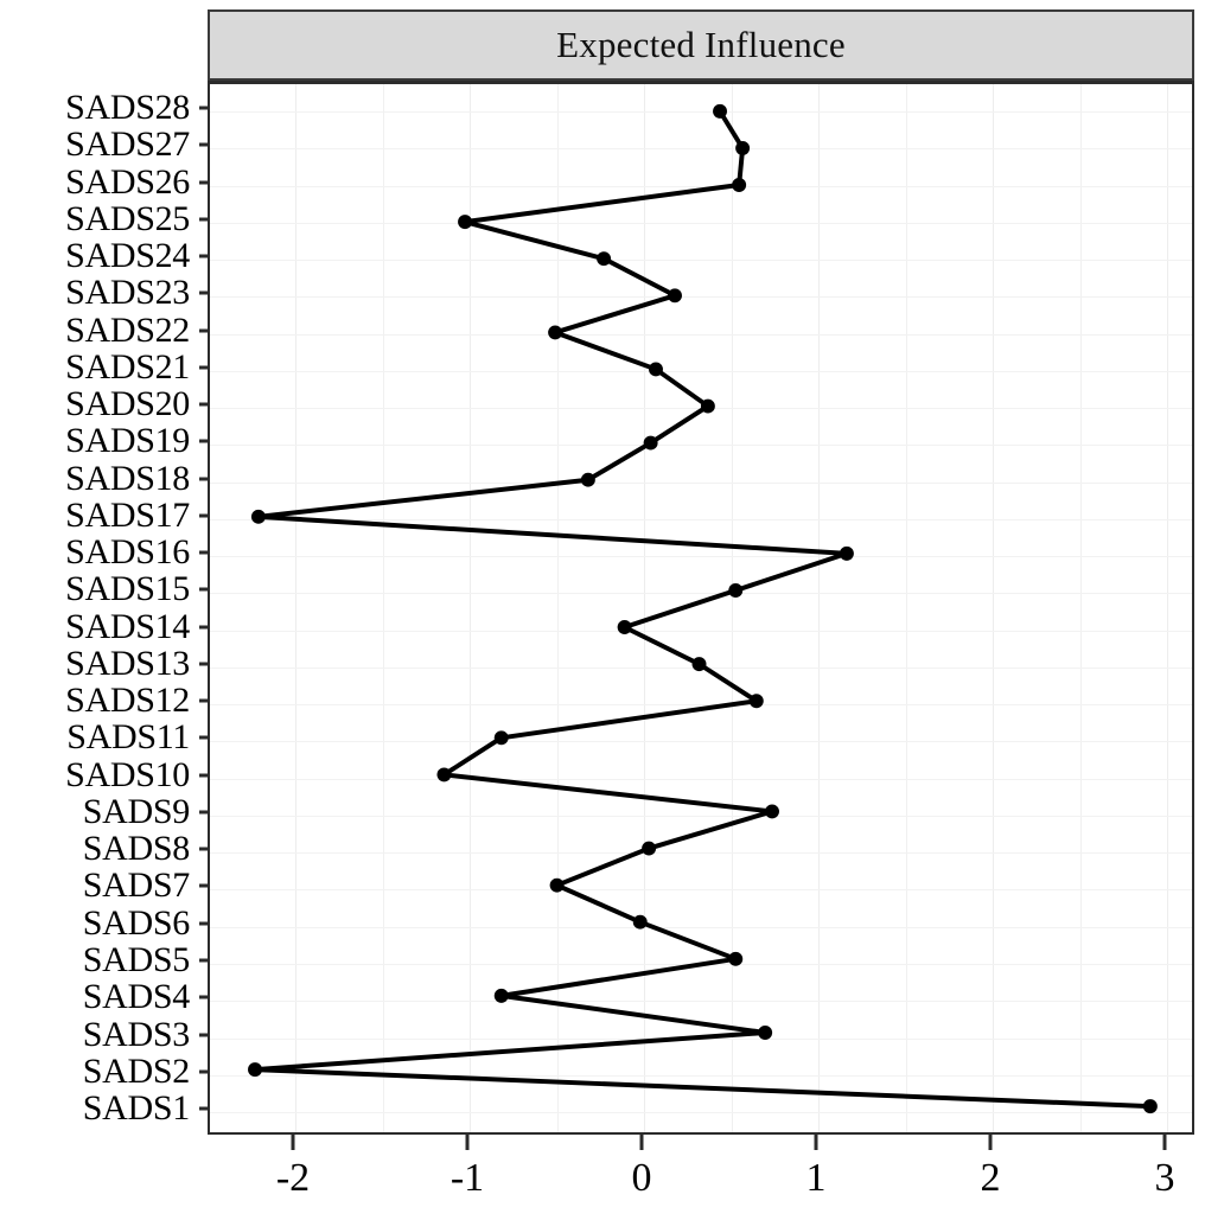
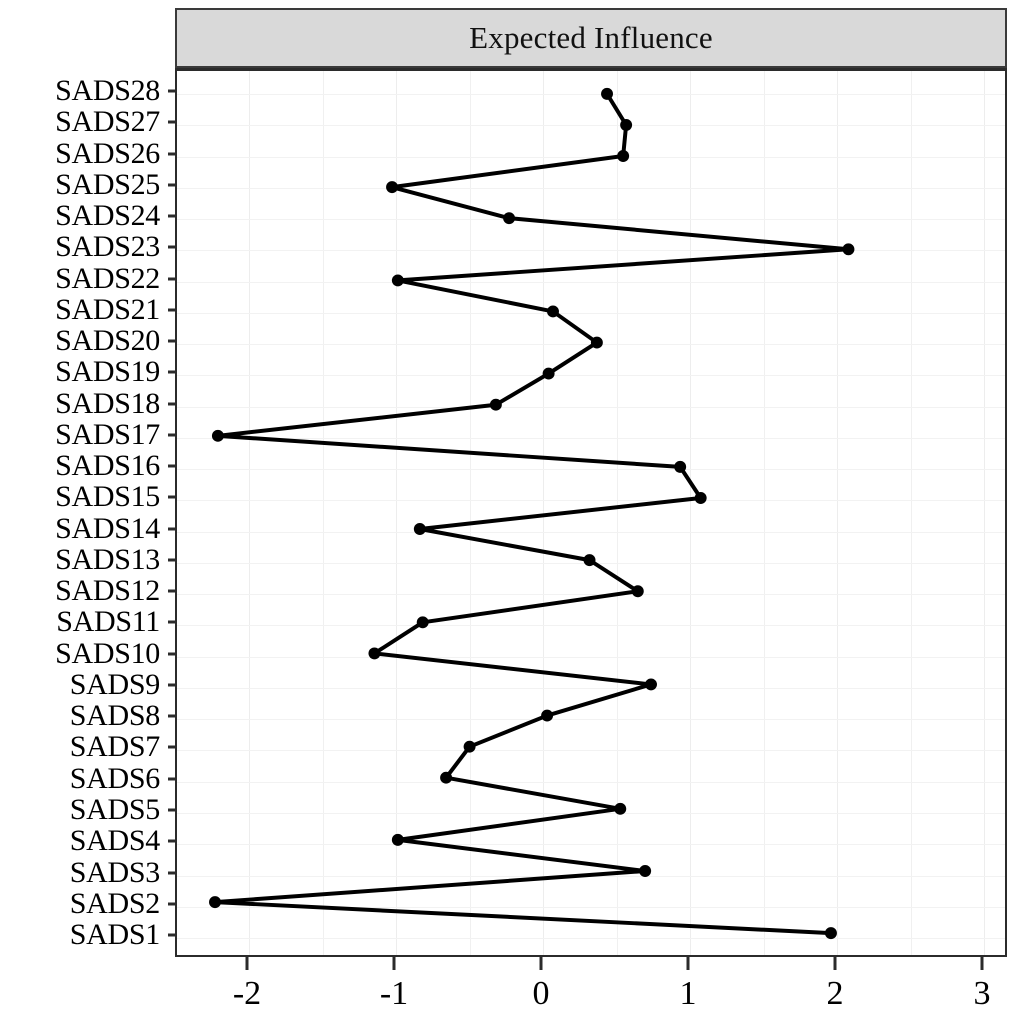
SADS1: 2.93 -> 1.98
SADS4: -0.81 -> -0.98
SADS6: -0.01 -> -0.65
SADS14: -0.10 -> -0.83
SADS15: 0.54 -> 1.09
SADS16: 1.18 -> 0.95
SADS22: -0.50 -> -0.98
SADS23: 0.19 -> 2.10
